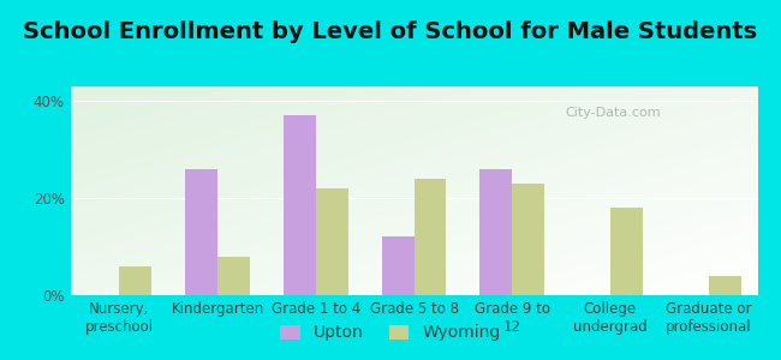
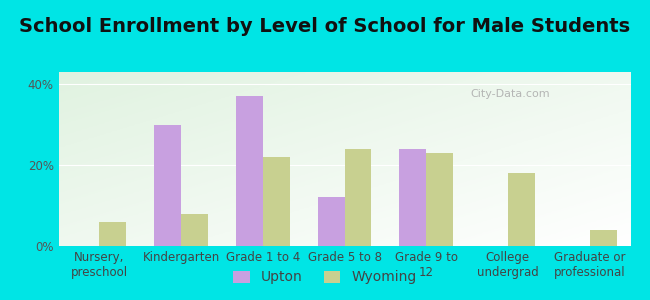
Upton/Kindergarten: 26% -> 30%
Upton/Grade 9 to 12: 26% -> 24%
